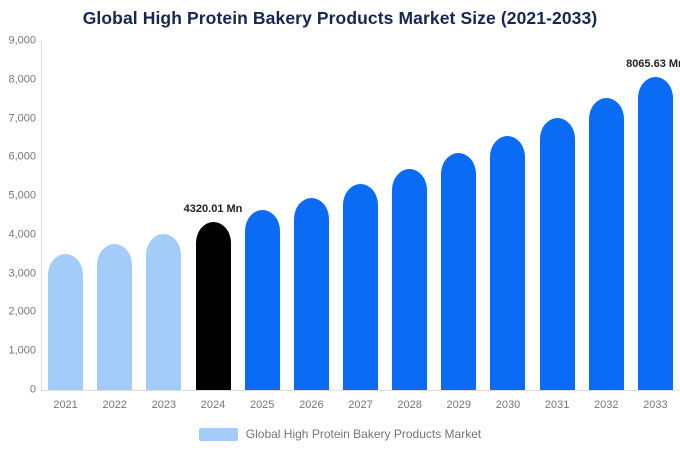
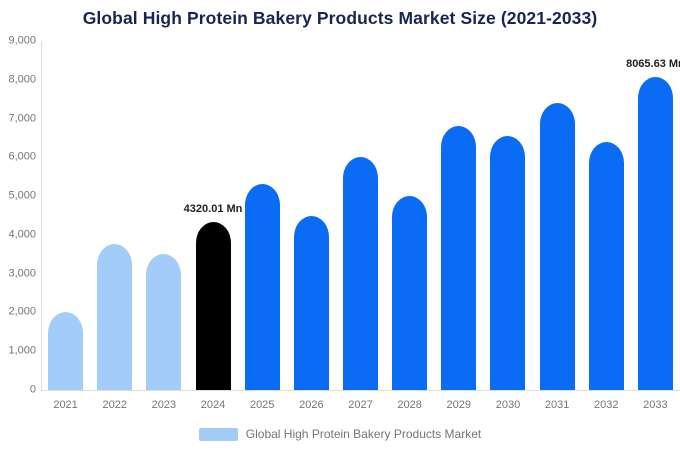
2021: 3500 -> 2000
2023: 4000 -> 3500
2025: 4600 -> 5300
2026: 5000 -> 4500
2027: 5300 -> 6000
2028: 5700 -> 5000
2029: 6100 -> 6800
2031: 7000 -> 7400
2032: 7500 -> 6400
